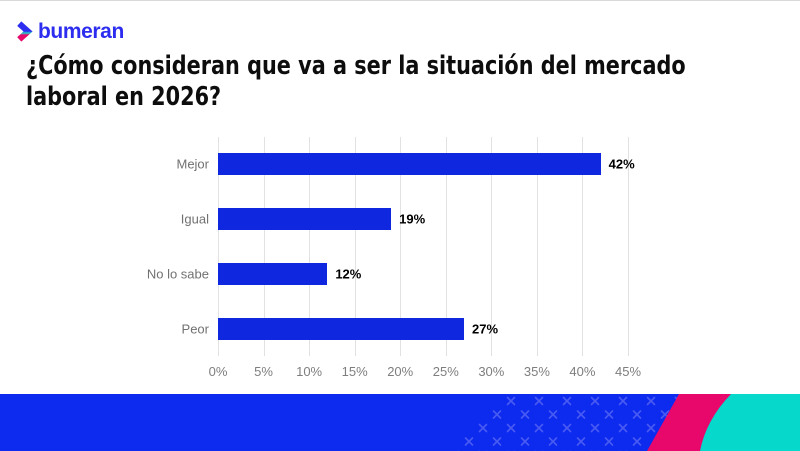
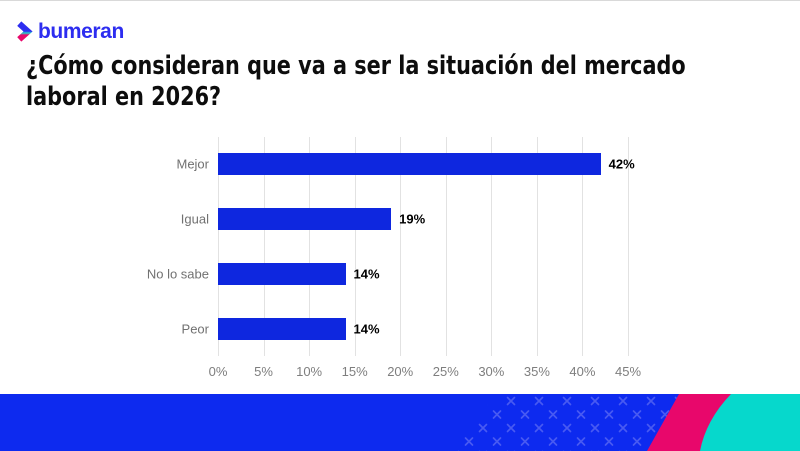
No lo sabe: 12% -> 14%
Peor: 27% -> 14%
